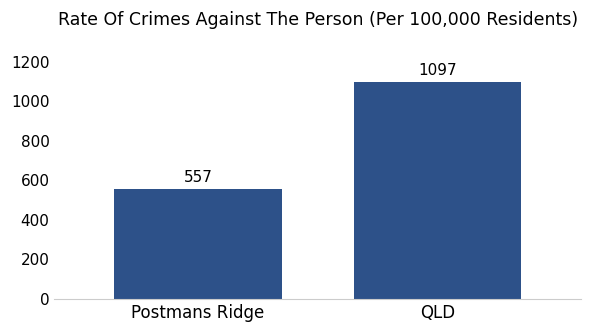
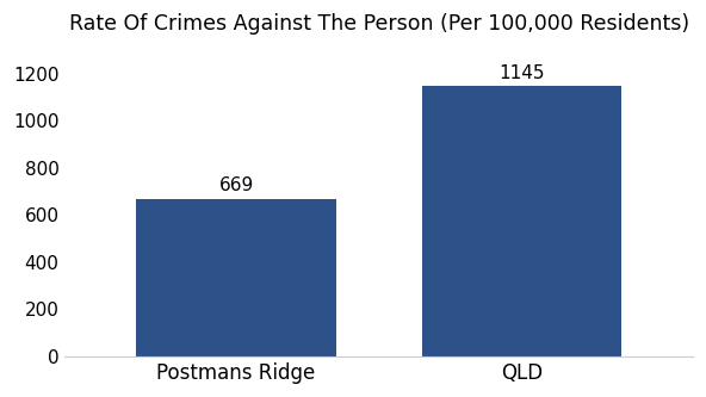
Postmans Ridge: 557 -> 669
QLD: 1097 -> 1145
